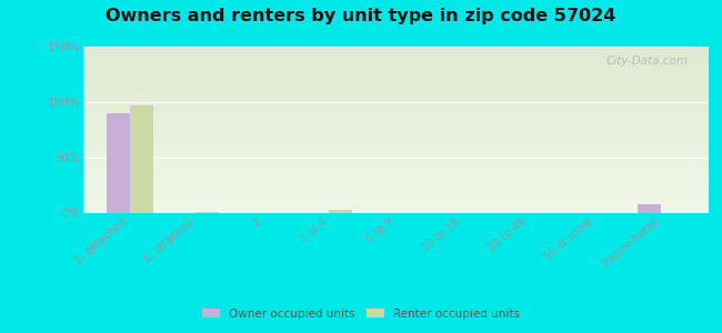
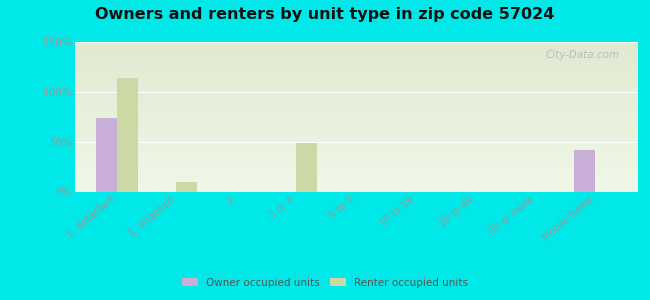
Owner occupied units/1, detached: 90% -> 74%
Renter occupied units/1, detached: 97% -> 114%
Renter occupied units/1, attached: 1% -> 10%
Renter occupied units/3 or 4: 3% -> 49%
Owner occupied units/Mobile home: 8% -> 42%
